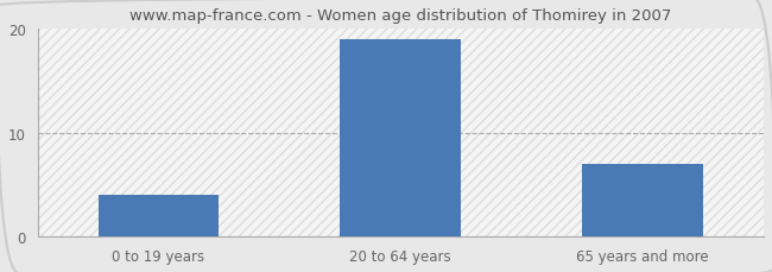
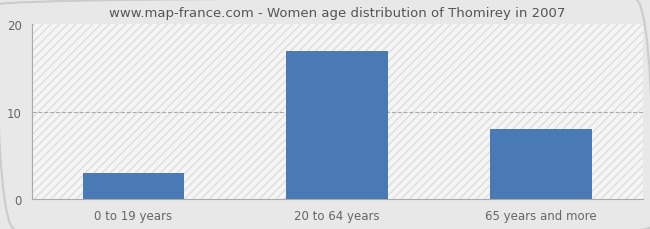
0 to 19 years: 4 -> 3
20 to 64 years: 19 -> 17
65 years and more: 7 -> 8
